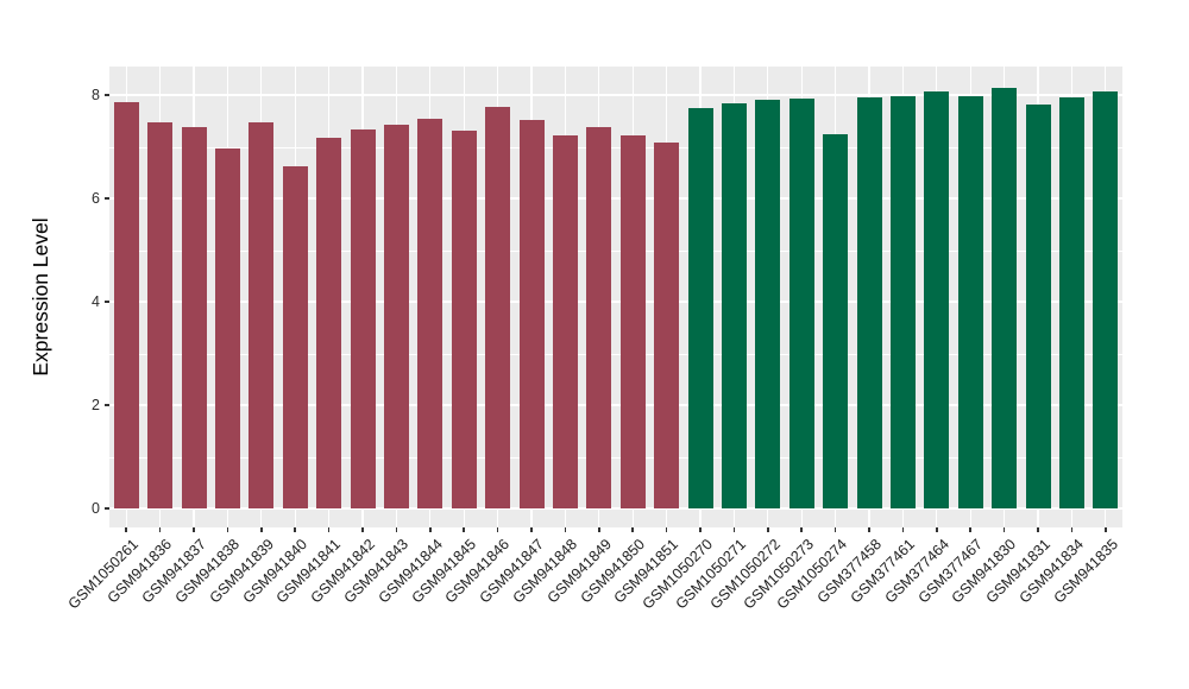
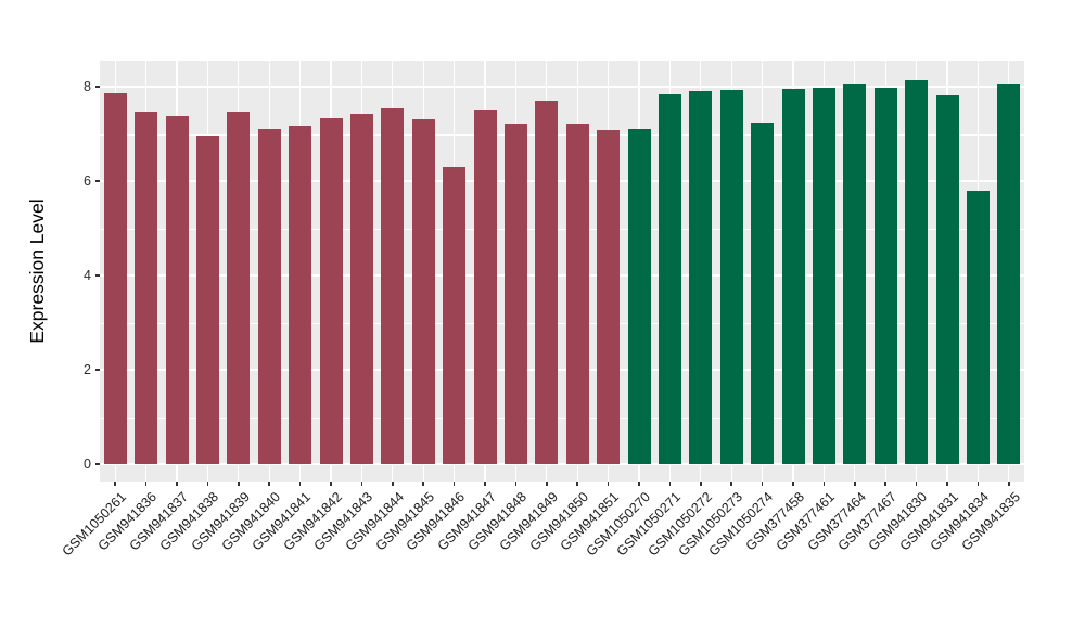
GSM941840: 6.6 -> 7.1
GSM941846: 7.8 -> 6.3
GSM941849: 7.4 -> 7.7
GSM1050270: 7.8 -> 7.1
GSM941834: 8.0 -> 5.8
